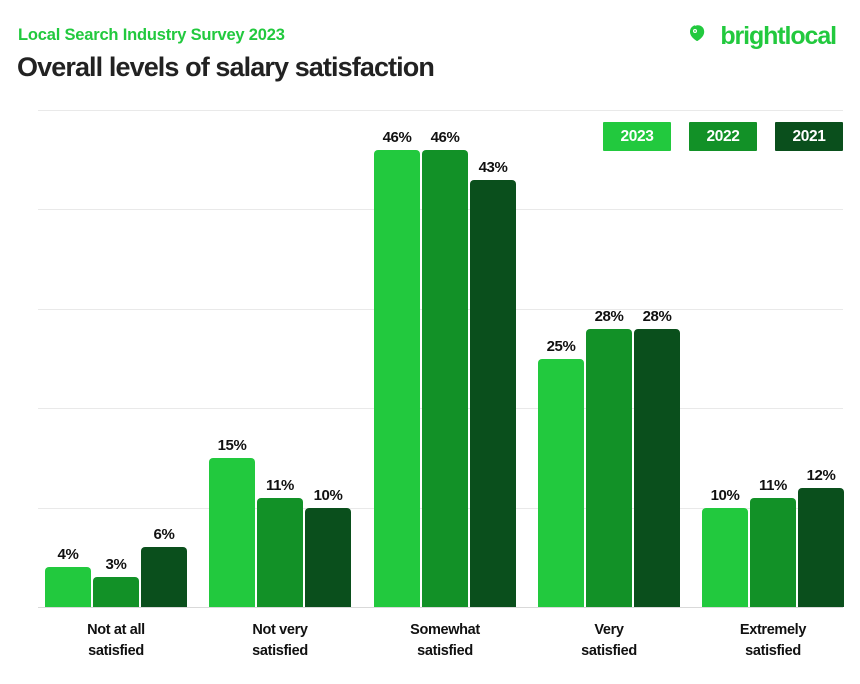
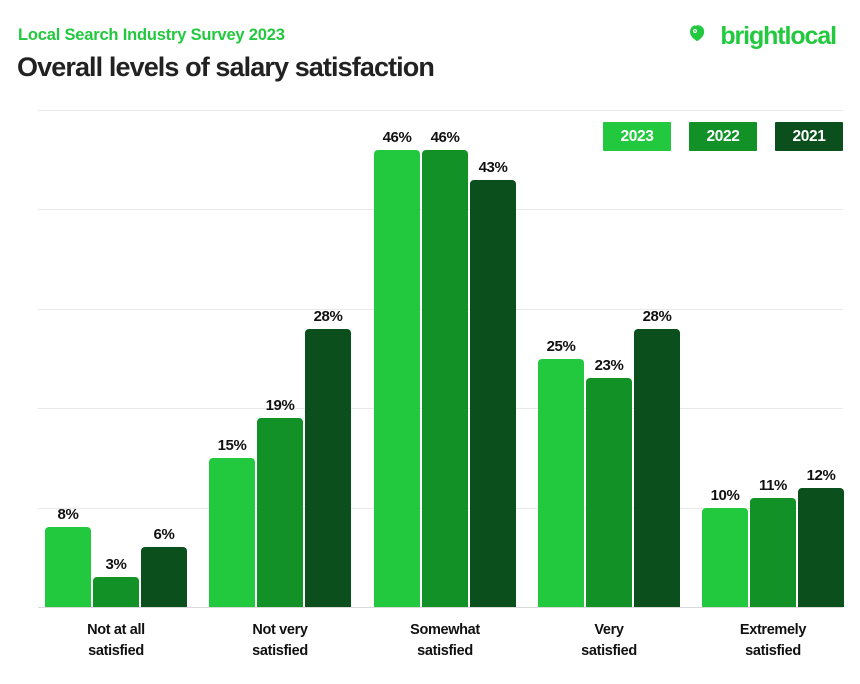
2023/Not at all satisfied: 4% -> 8%
2022/Not very satisfied: 11% -> 19%
2021/Not very satisfied: 10% -> 28%
2022/Very satisfied: 28% -> 23%
